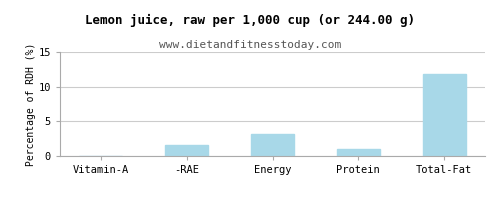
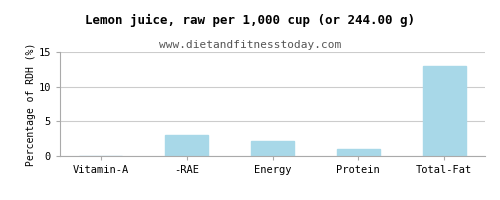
-RAE: 1.6 -> 3.0
Energy: 3.2 -> 2.1
Total-Fat: 11.8 -> 13.0
